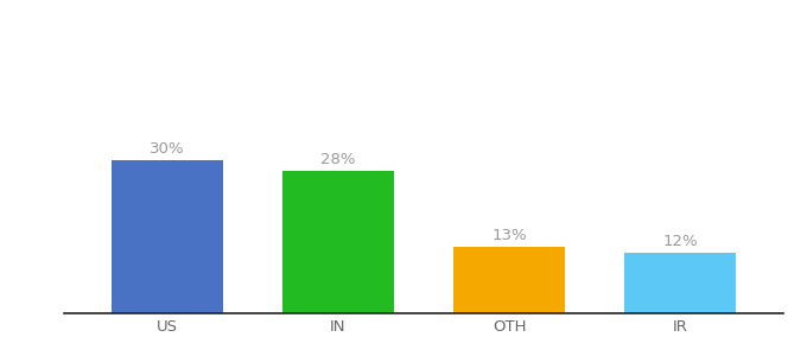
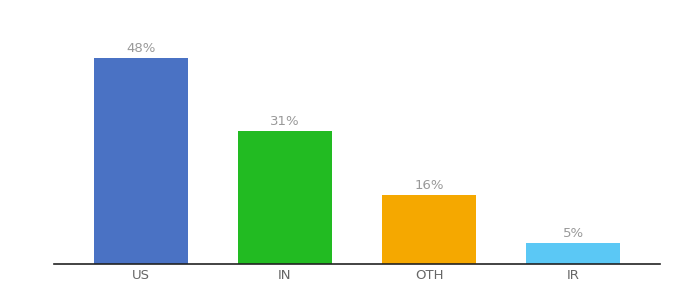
US: 30% -> 48%
IN: 28% -> 31%
OTH: 13% -> 16%
IR: 12% -> 5%
